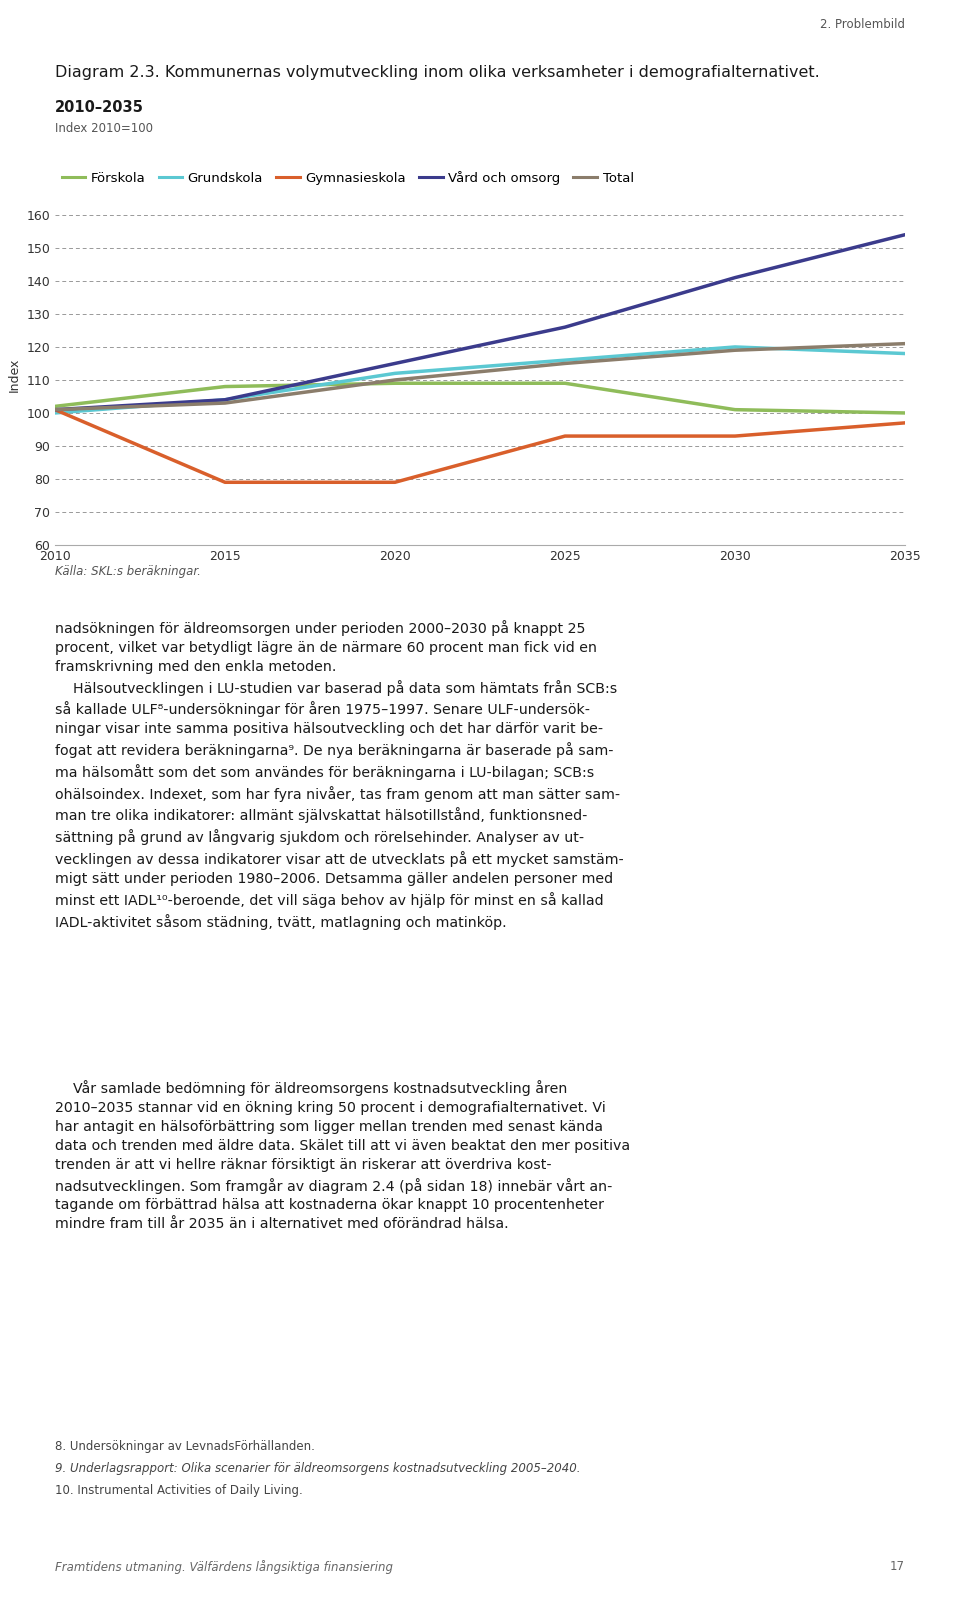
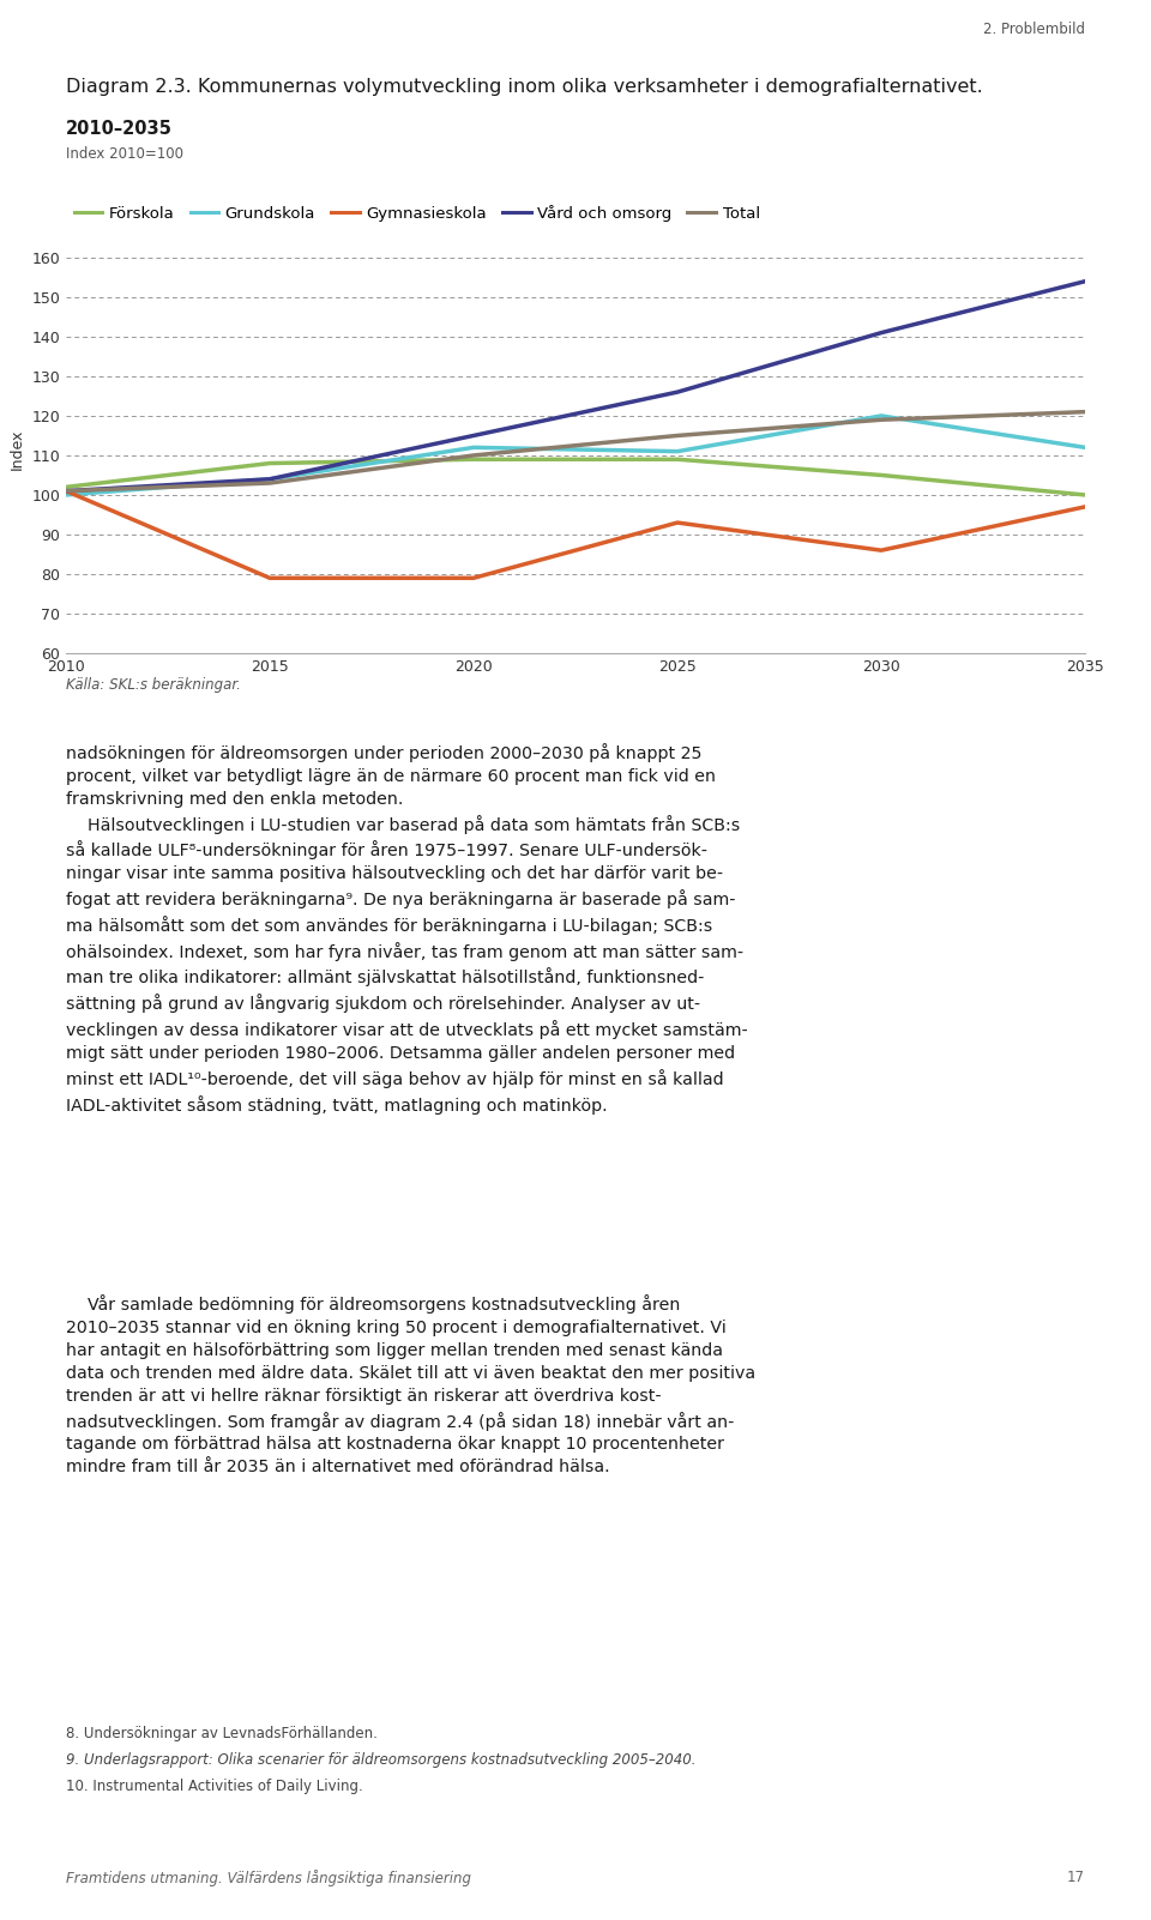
Grundskola/2025: 116 -> 111
Förskola/2030: 101 -> 105
Gymnasieskola/2030: 93 -> 86
Grundskola/2035: 118 -> 112
